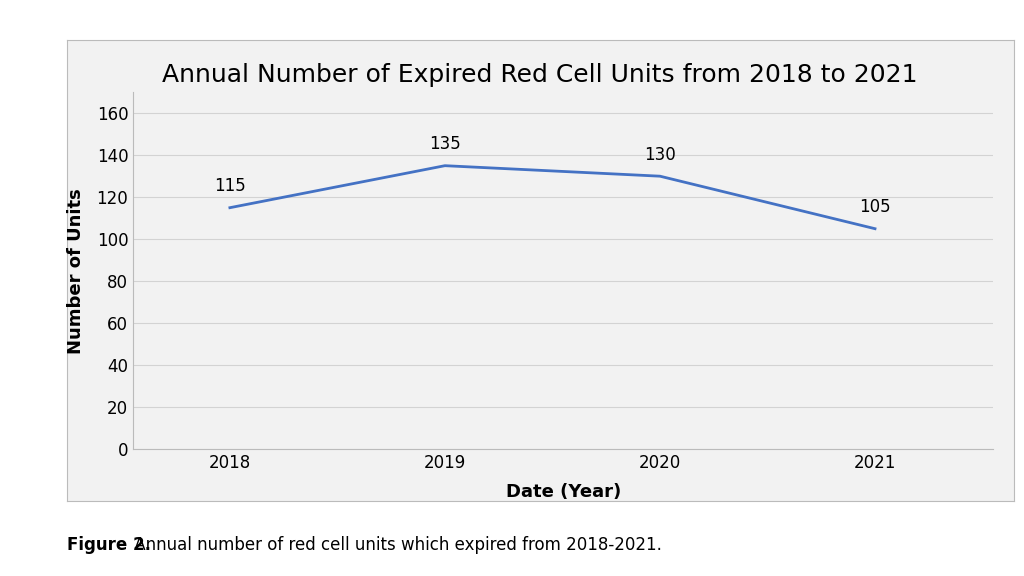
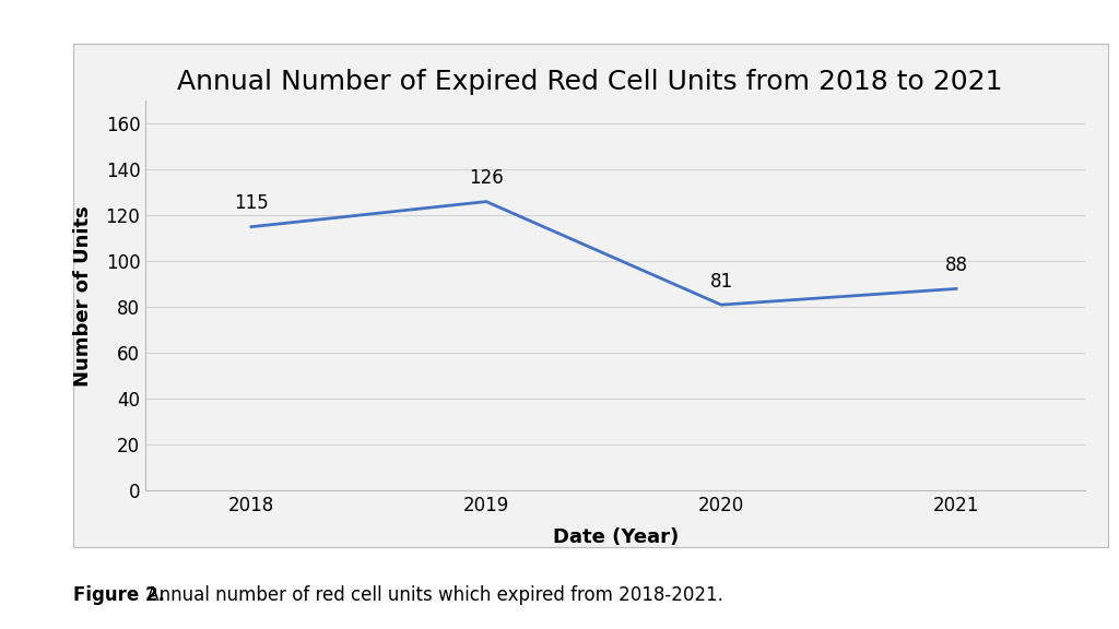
2019: 135 -> 126
2020: 130 -> 81
2021: 105 -> 88
